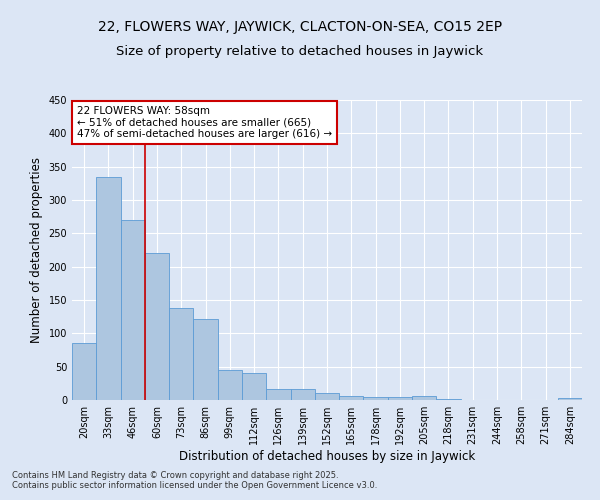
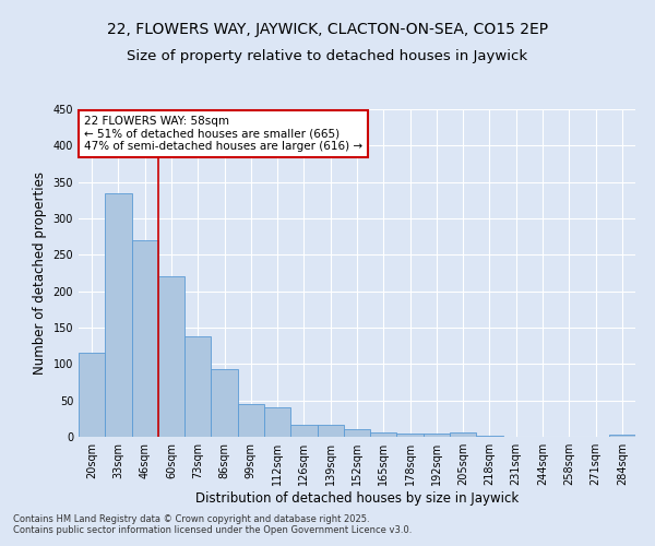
20sqm: 86 -> 115
86sqm: 122 -> 93
